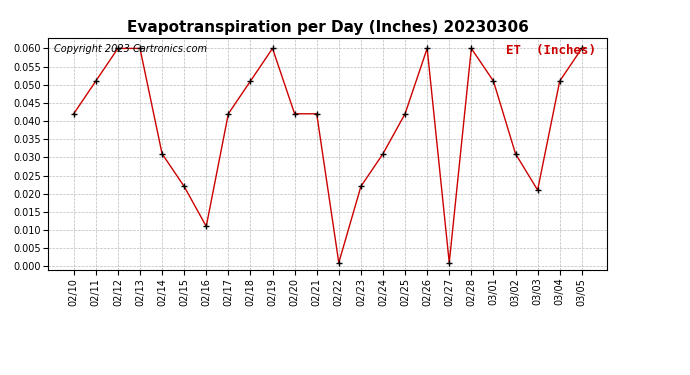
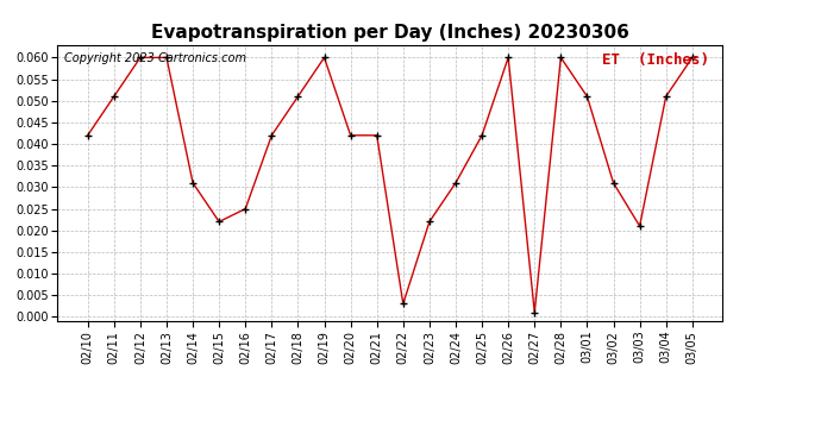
02/16: 0.011 -> 0.025
02/22: 0.001 -> 0.003
